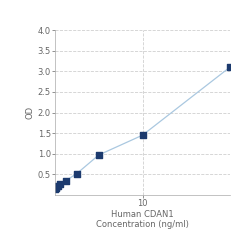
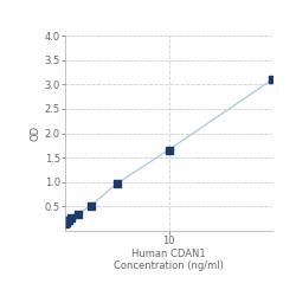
10: 1.45 -> 1.66
